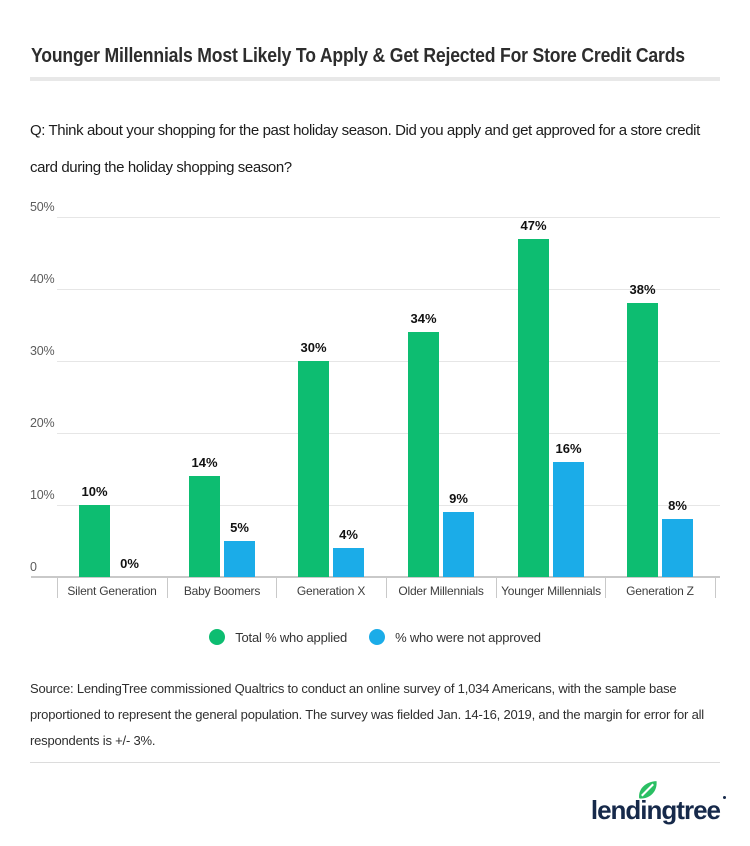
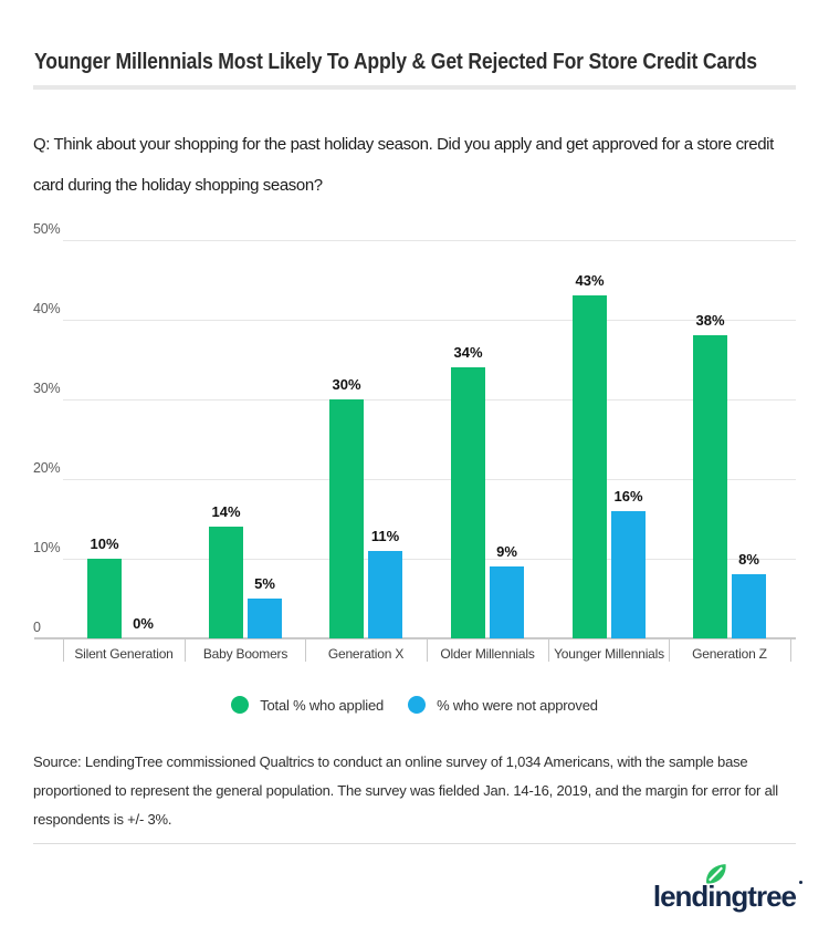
% who were not approved/Generation X: 4% -> 11%
Total % who applied/Younger Millennials: 47% -> 43%
